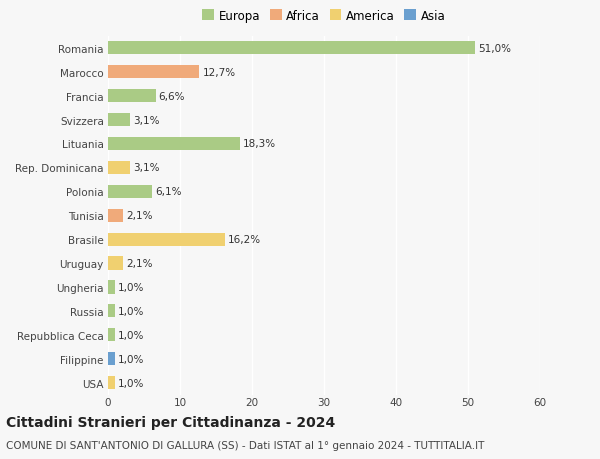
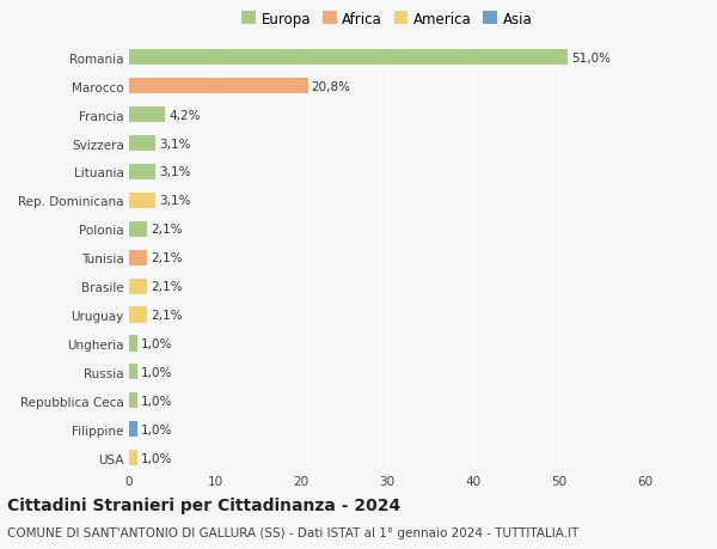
Marocco: 12,7% -> 20,8%
Francia: 6,6% -> 4,2%
Lituania: 18,3% -> 3,1%
Polonia: 6,1% -> 2,1%
Brasile: 16,2% -> 2,1%
